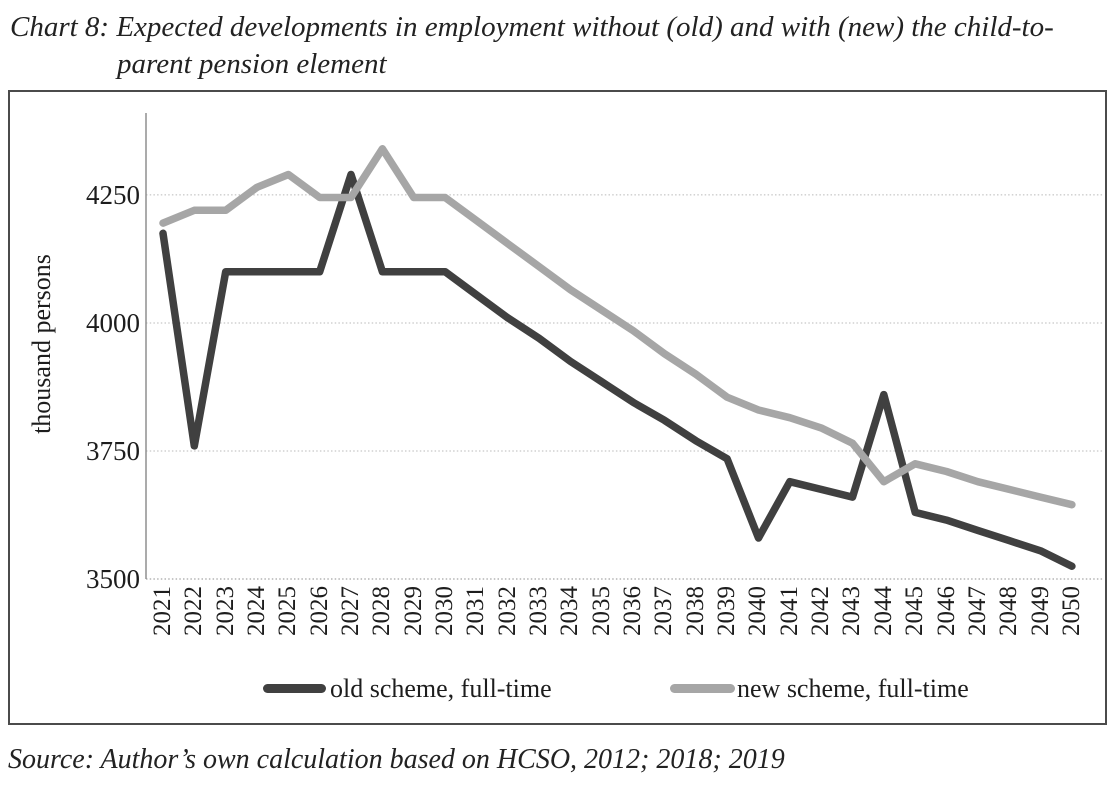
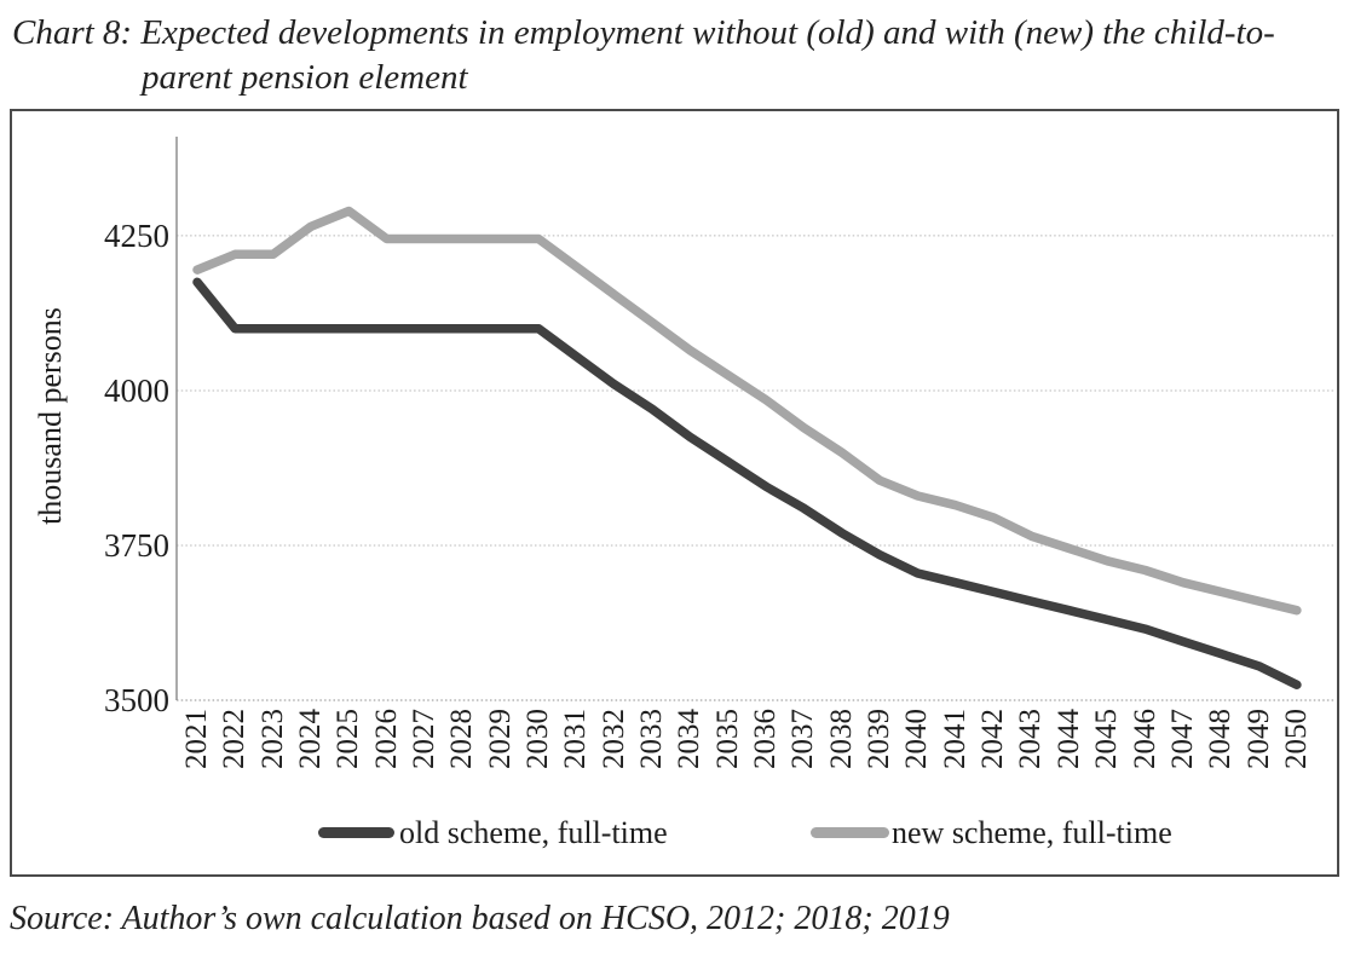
old scheme, full-time/2022: 3760 -> 4100
old scheme, full-time/2027: 4290 -> 4100
new scheme, full-time/2028: 4340 -> 4240
old scheme, full-time/2040: 3580 -> 3700
old scheme, full-time/2044: 3860 -> 3640
new scheme, full-time/2044: 3690 -> 3740
